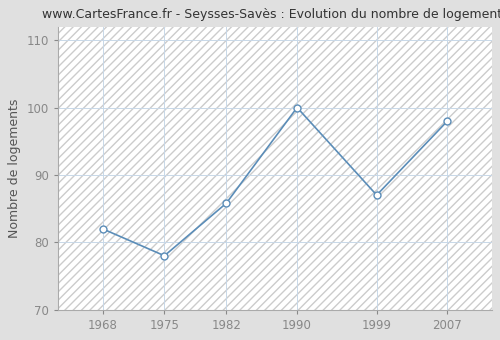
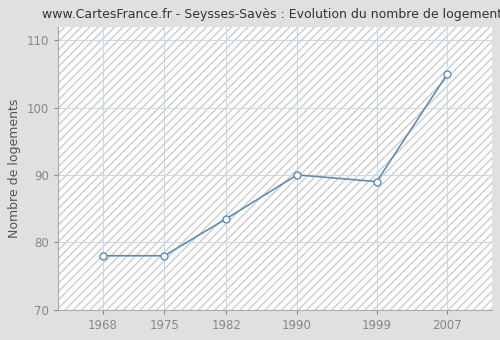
1968: 82.0 -> 78.0
1982: 85.8 -> 83.5
1990: 100.0 -> 90.0
1999: 87.0 -> 89.0
2007: 98.0 -> 105.0
